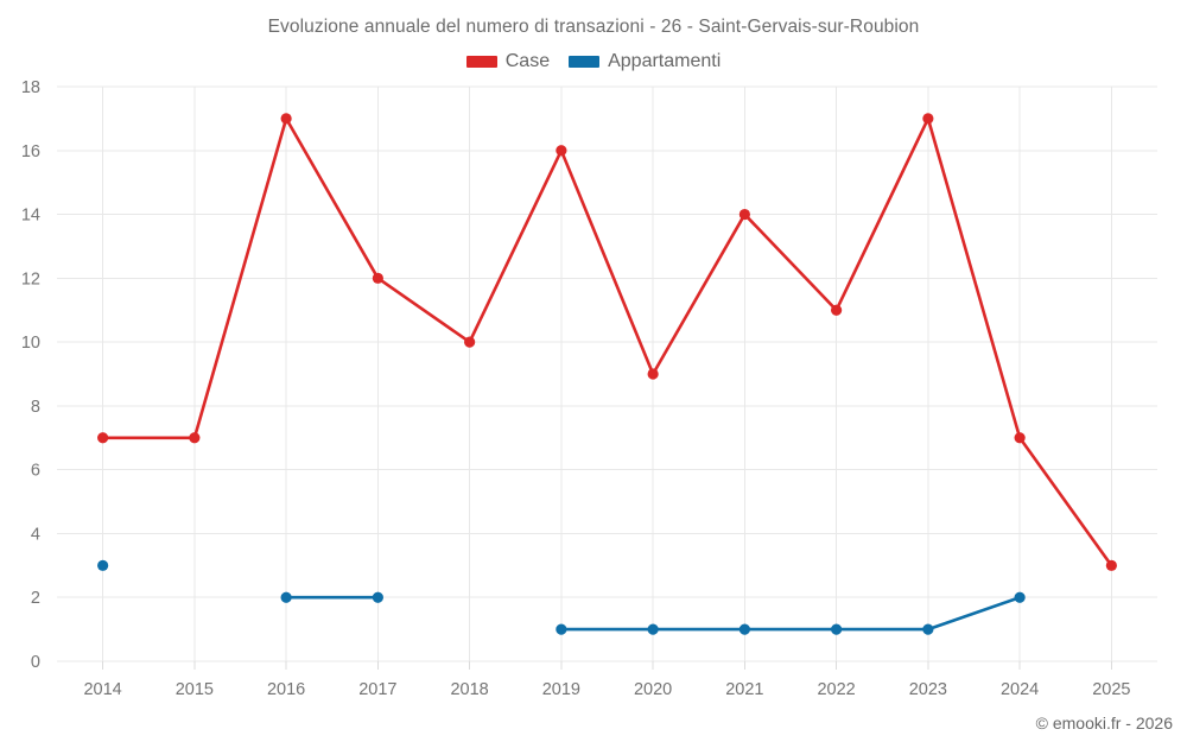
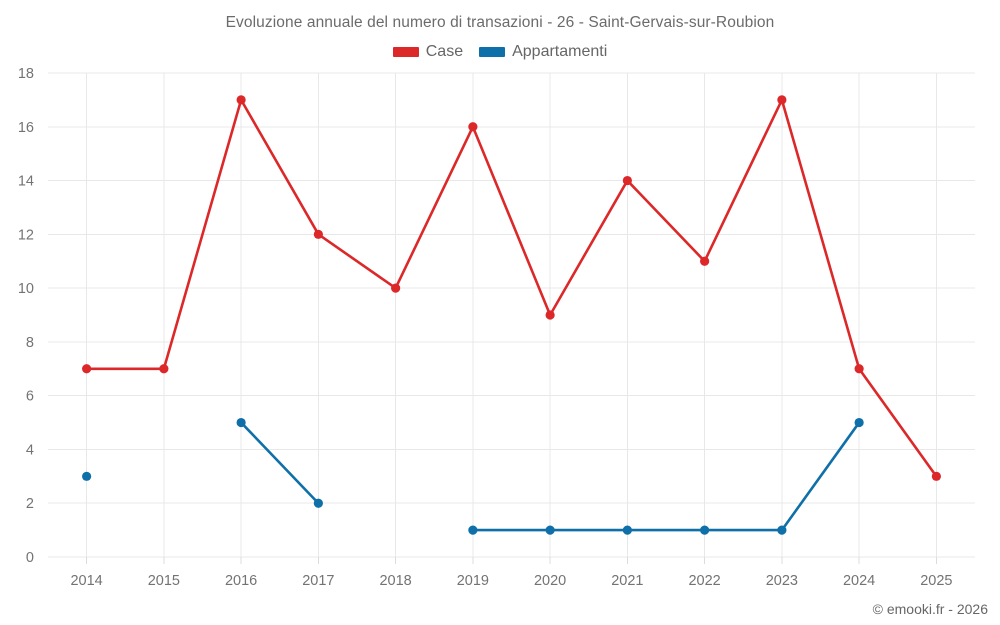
Appartamenti/2016: 2 -> 5
Appartamenti/2024: 2 -> 5
